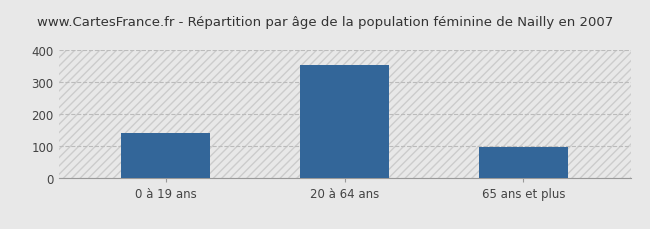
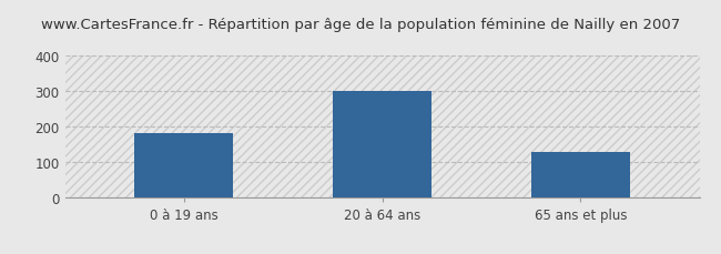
0 à 19 ans: 140 -> 180
20 à 64 ans: 352 -> 300
65 ans et plus: 96 -> 130
